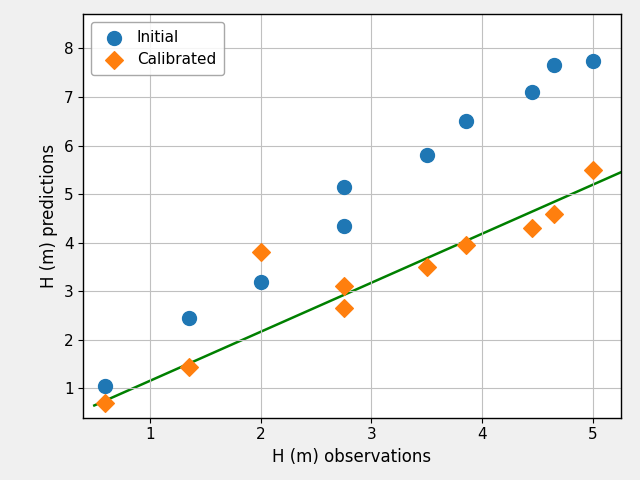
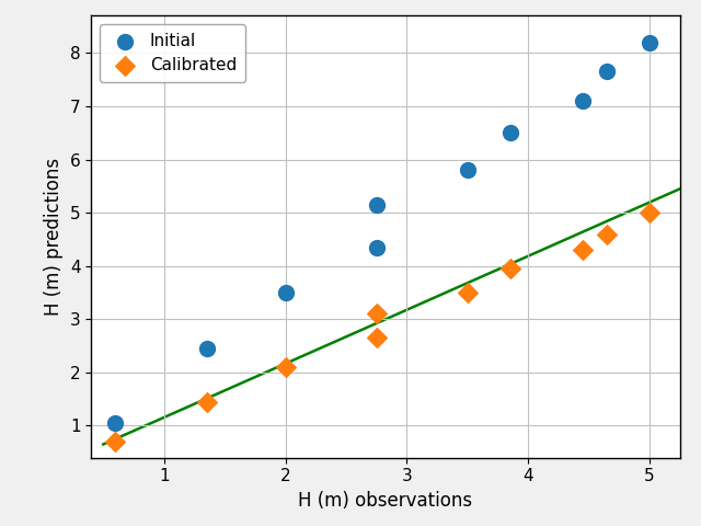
Initial/2: 3.20 -> 3.50
Calibrated/2: 3.80 -> 2.10
Initial/5: 7.75 -> 8.20
Calibrated/5: 5.50 -> 5.00
